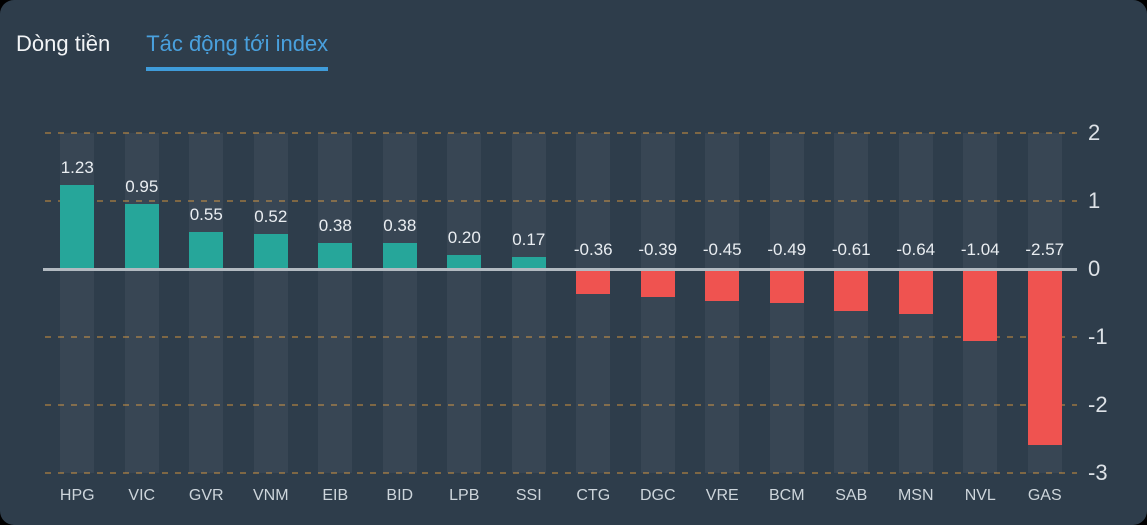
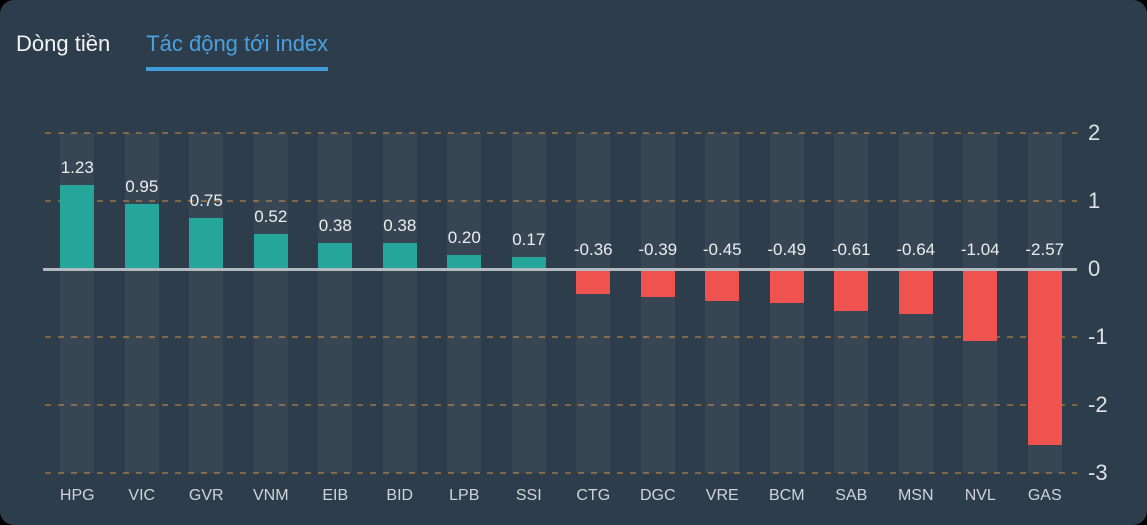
GVR: 0.55 -> 0.75
